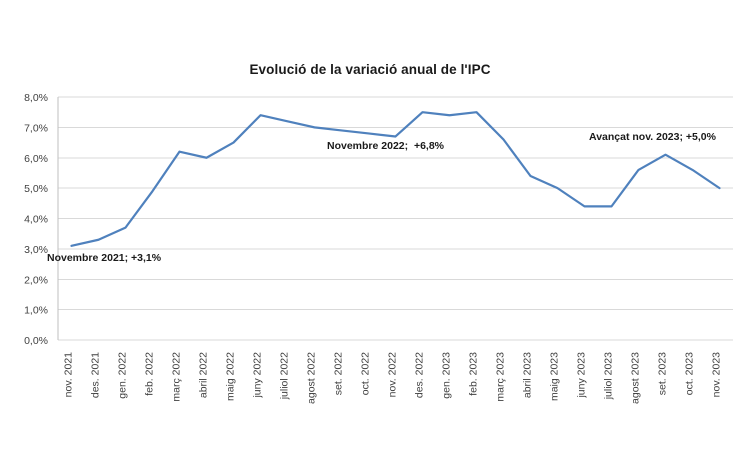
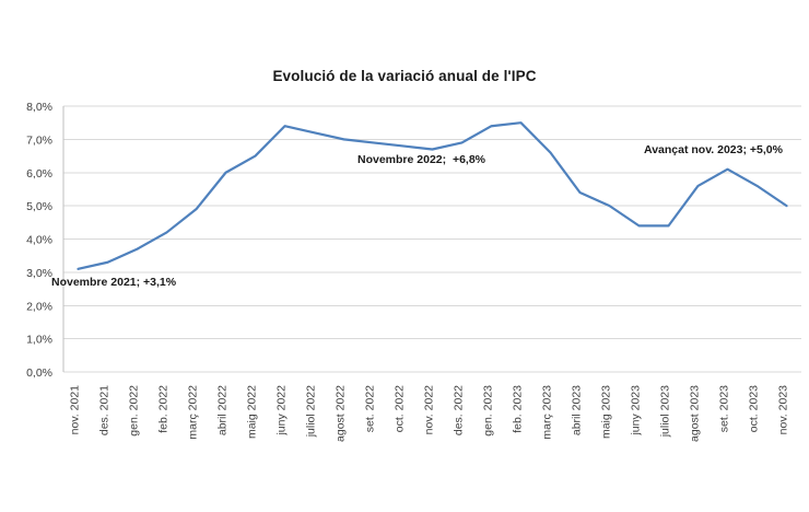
feb. 2022: 4,9% -> 4,2%
març 2022: 6,2% -> 4,9%
des. 2022: 7,5% -> 6,9%
